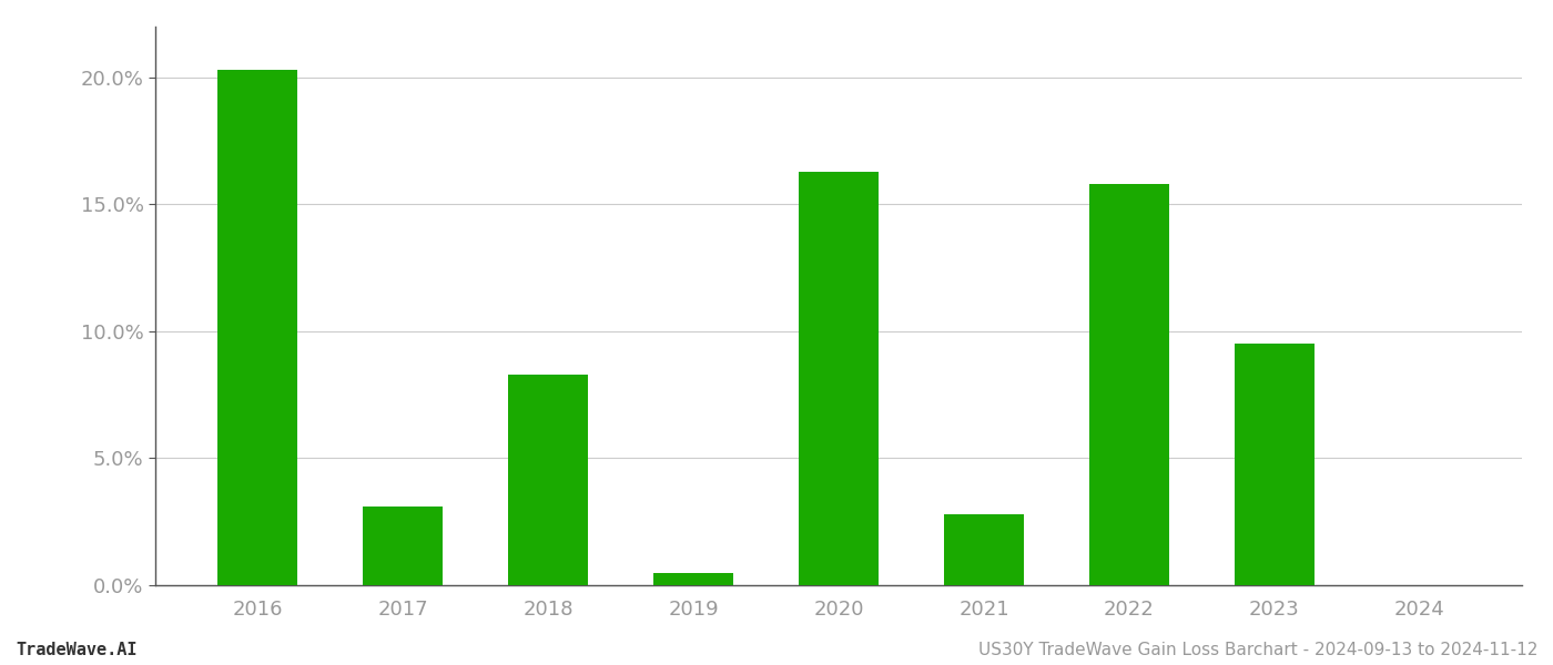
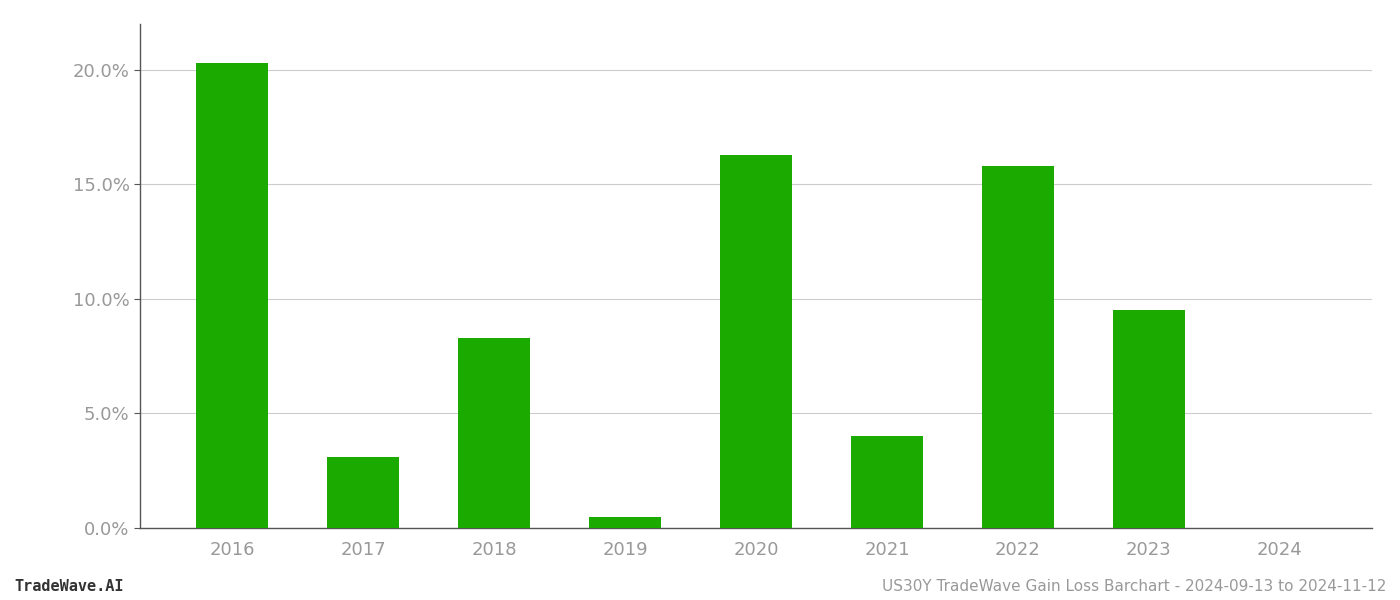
2021: 2.8% -> 4.0%
